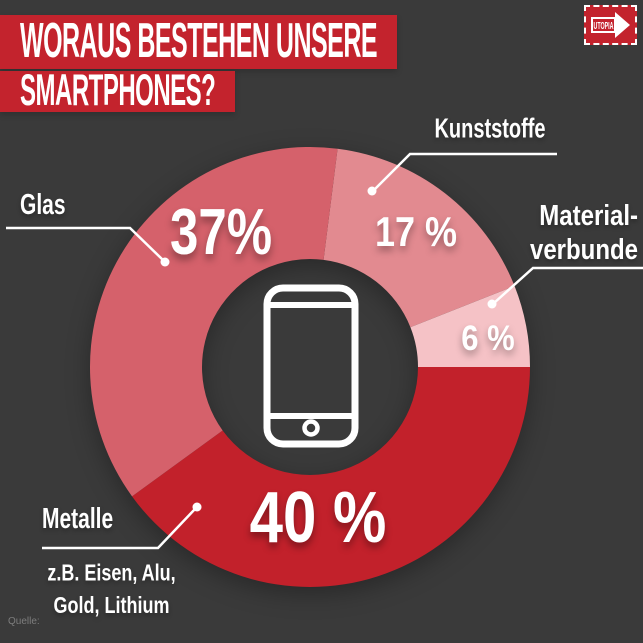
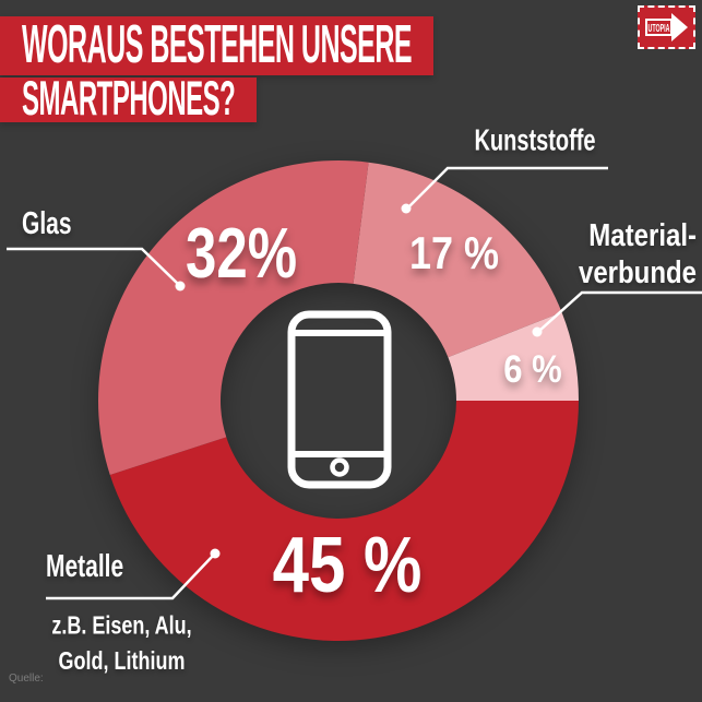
Metalle: 40 -> 45
Glas: 37% -> 32%
